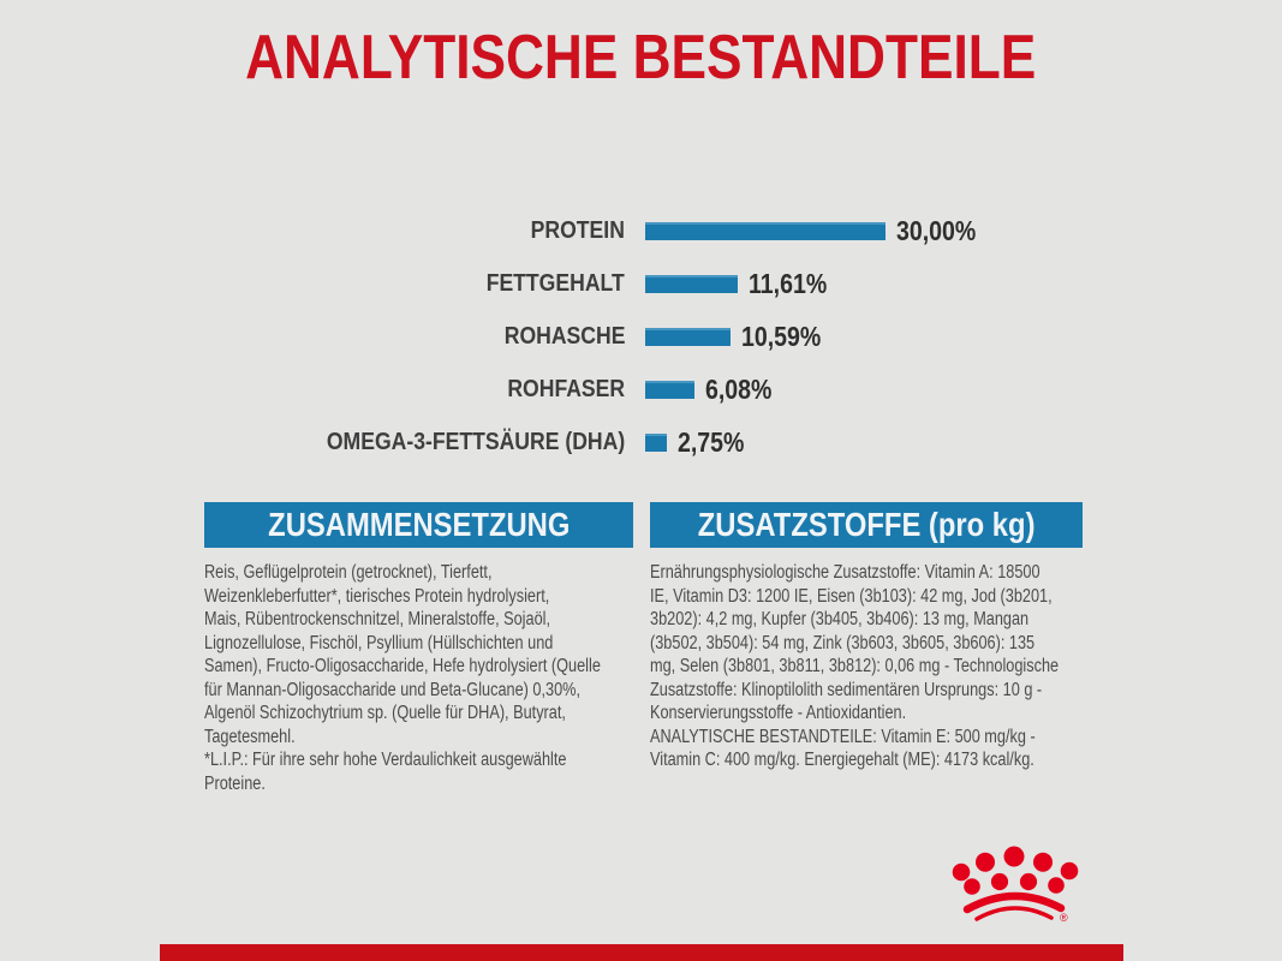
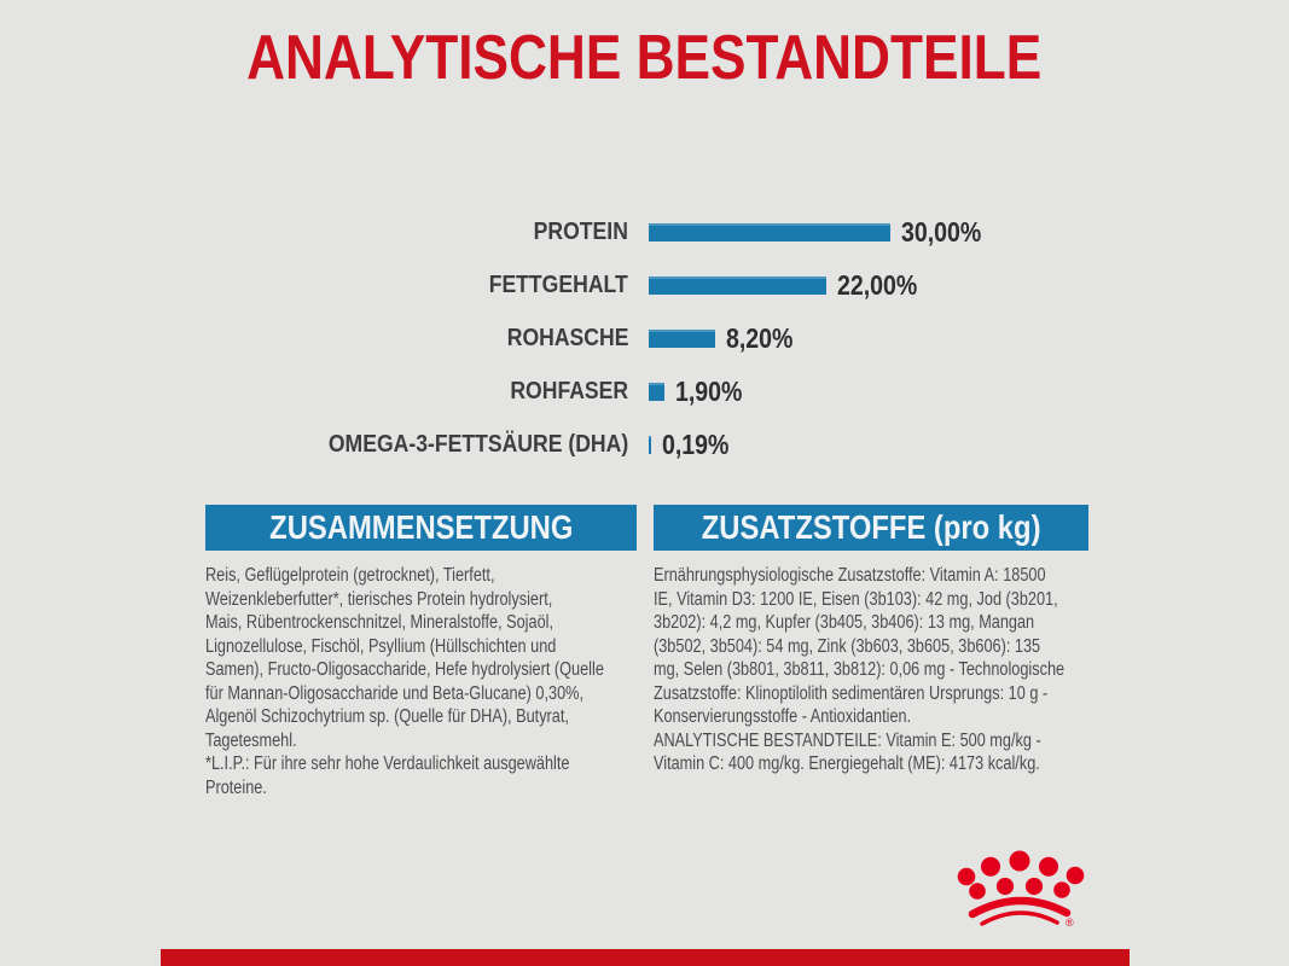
FETTGEHALT: 11,61% -> 22,00%
ROHASCHE: 10,59% -> 8,20%
ROHFASER: 6,08% -> 1,90%
OMEGA-3-FETTSÄURE (DHA): 2,75% -> 0,19%
